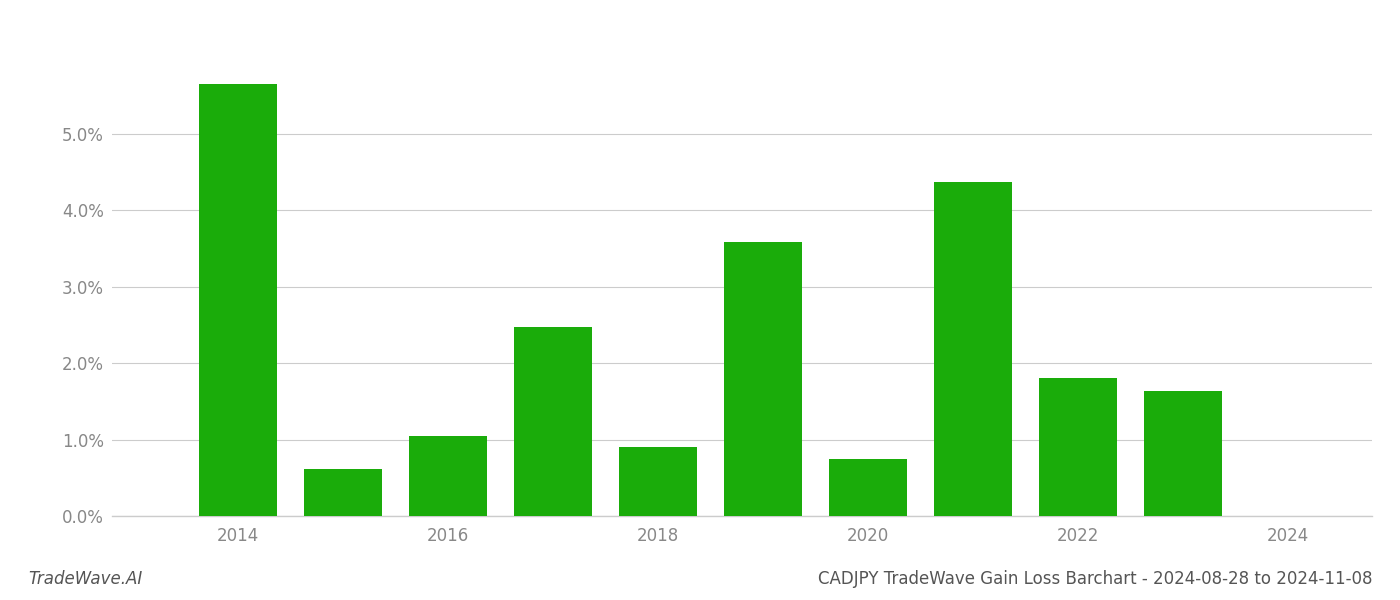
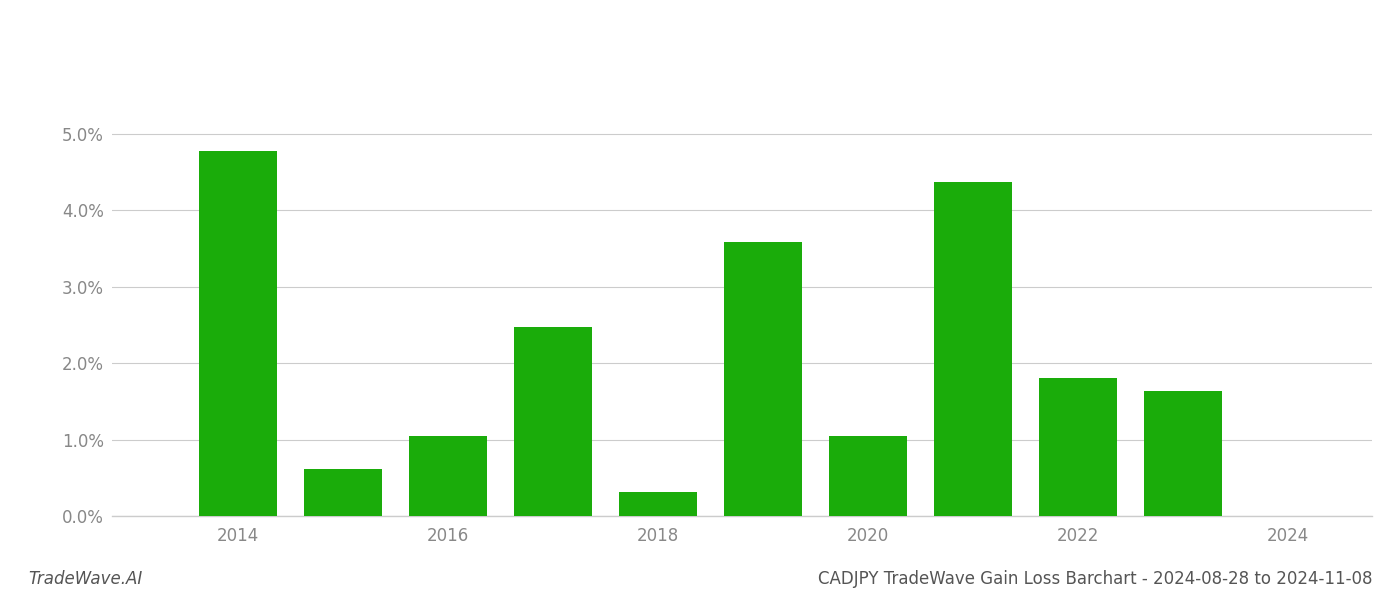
2014: 5.65% -> 4.78%
2018: 0.90% -> 0.32%
2020: 0.75% -> 1.04%
